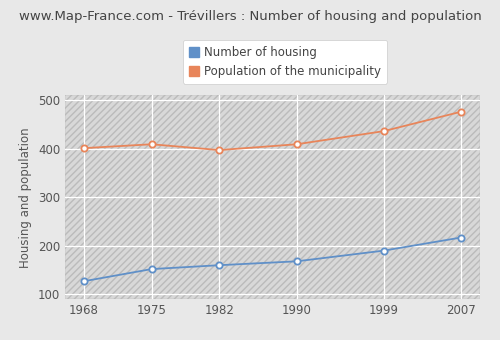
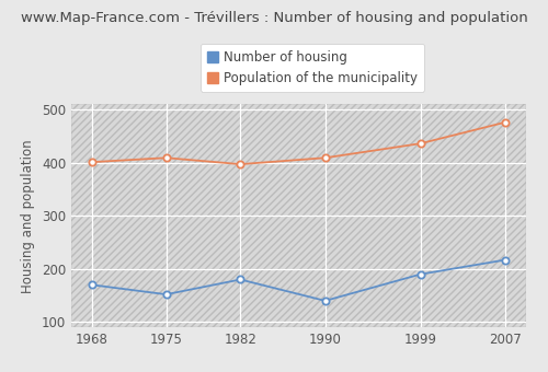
Number of housing/1968: 127 -> 170
Number of housing/1982: 160 -> 180
Number of housing/1990: 168 -> 140
